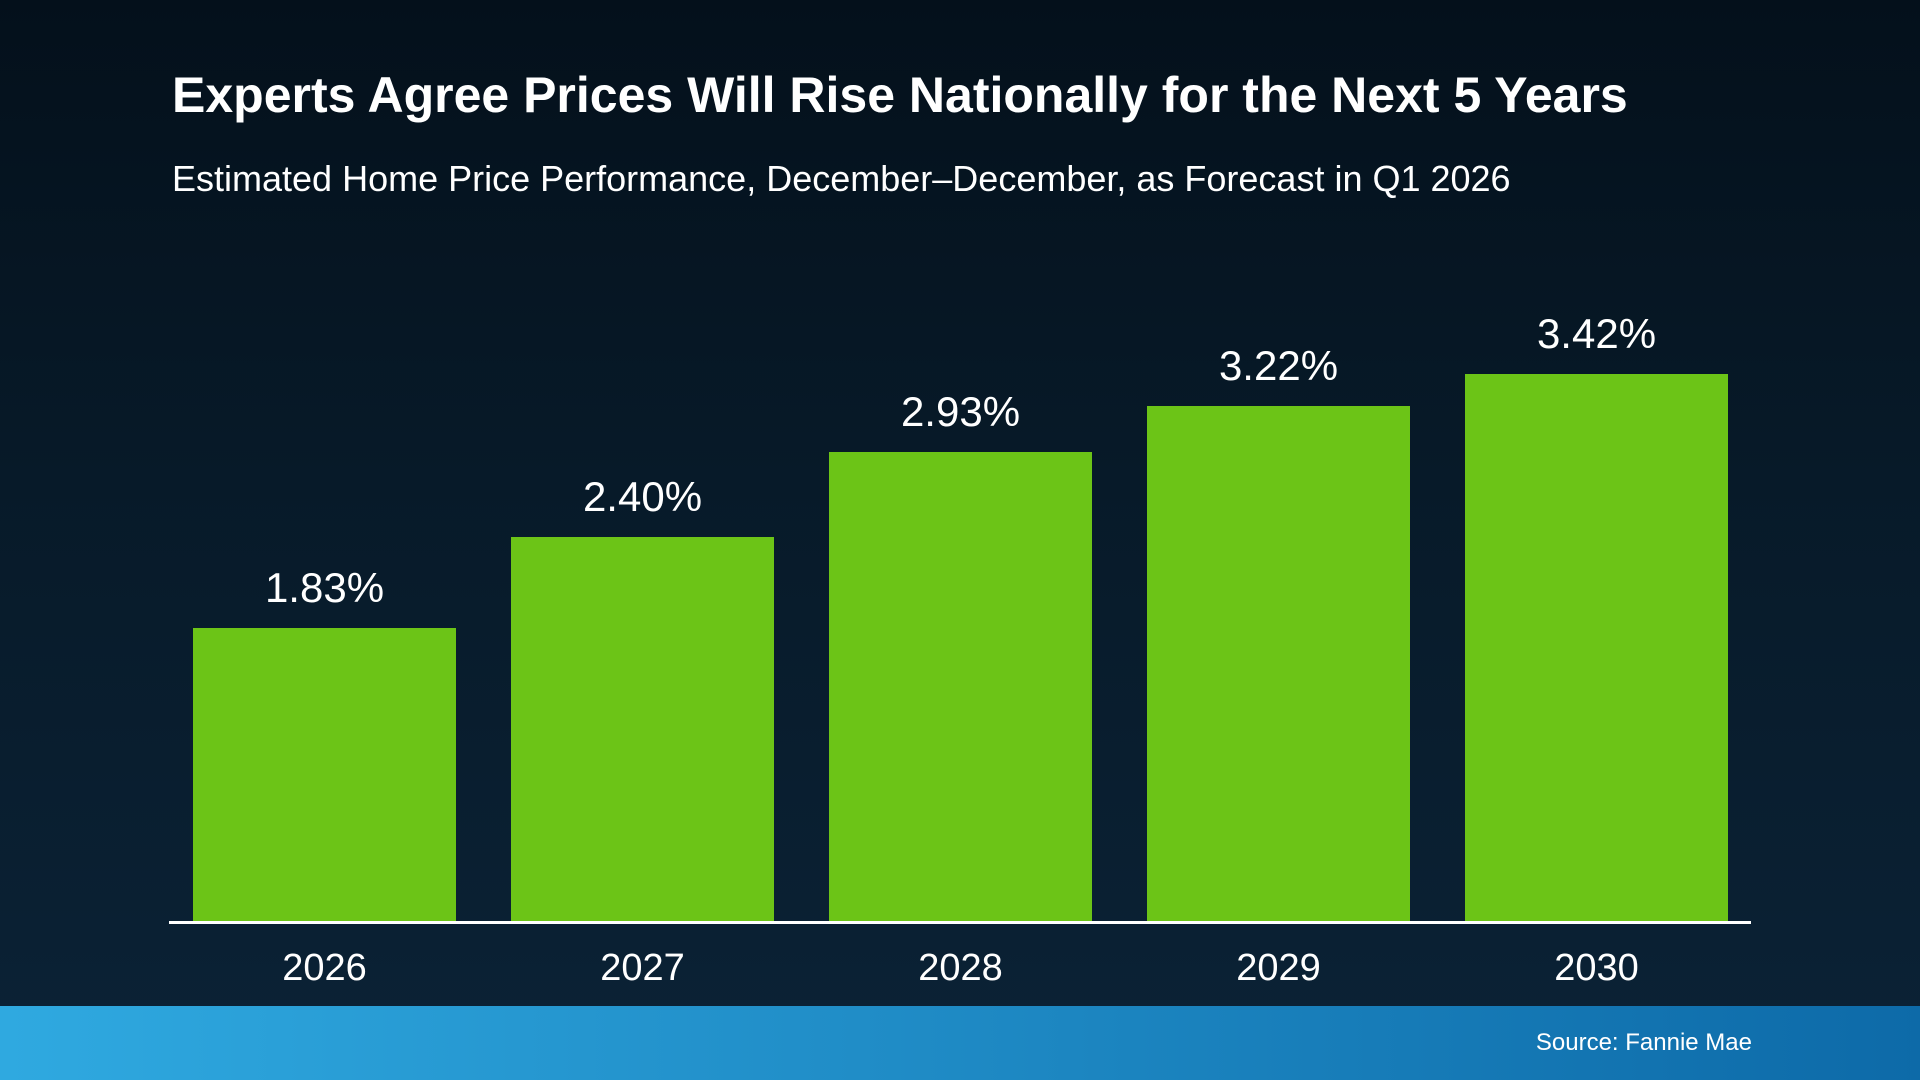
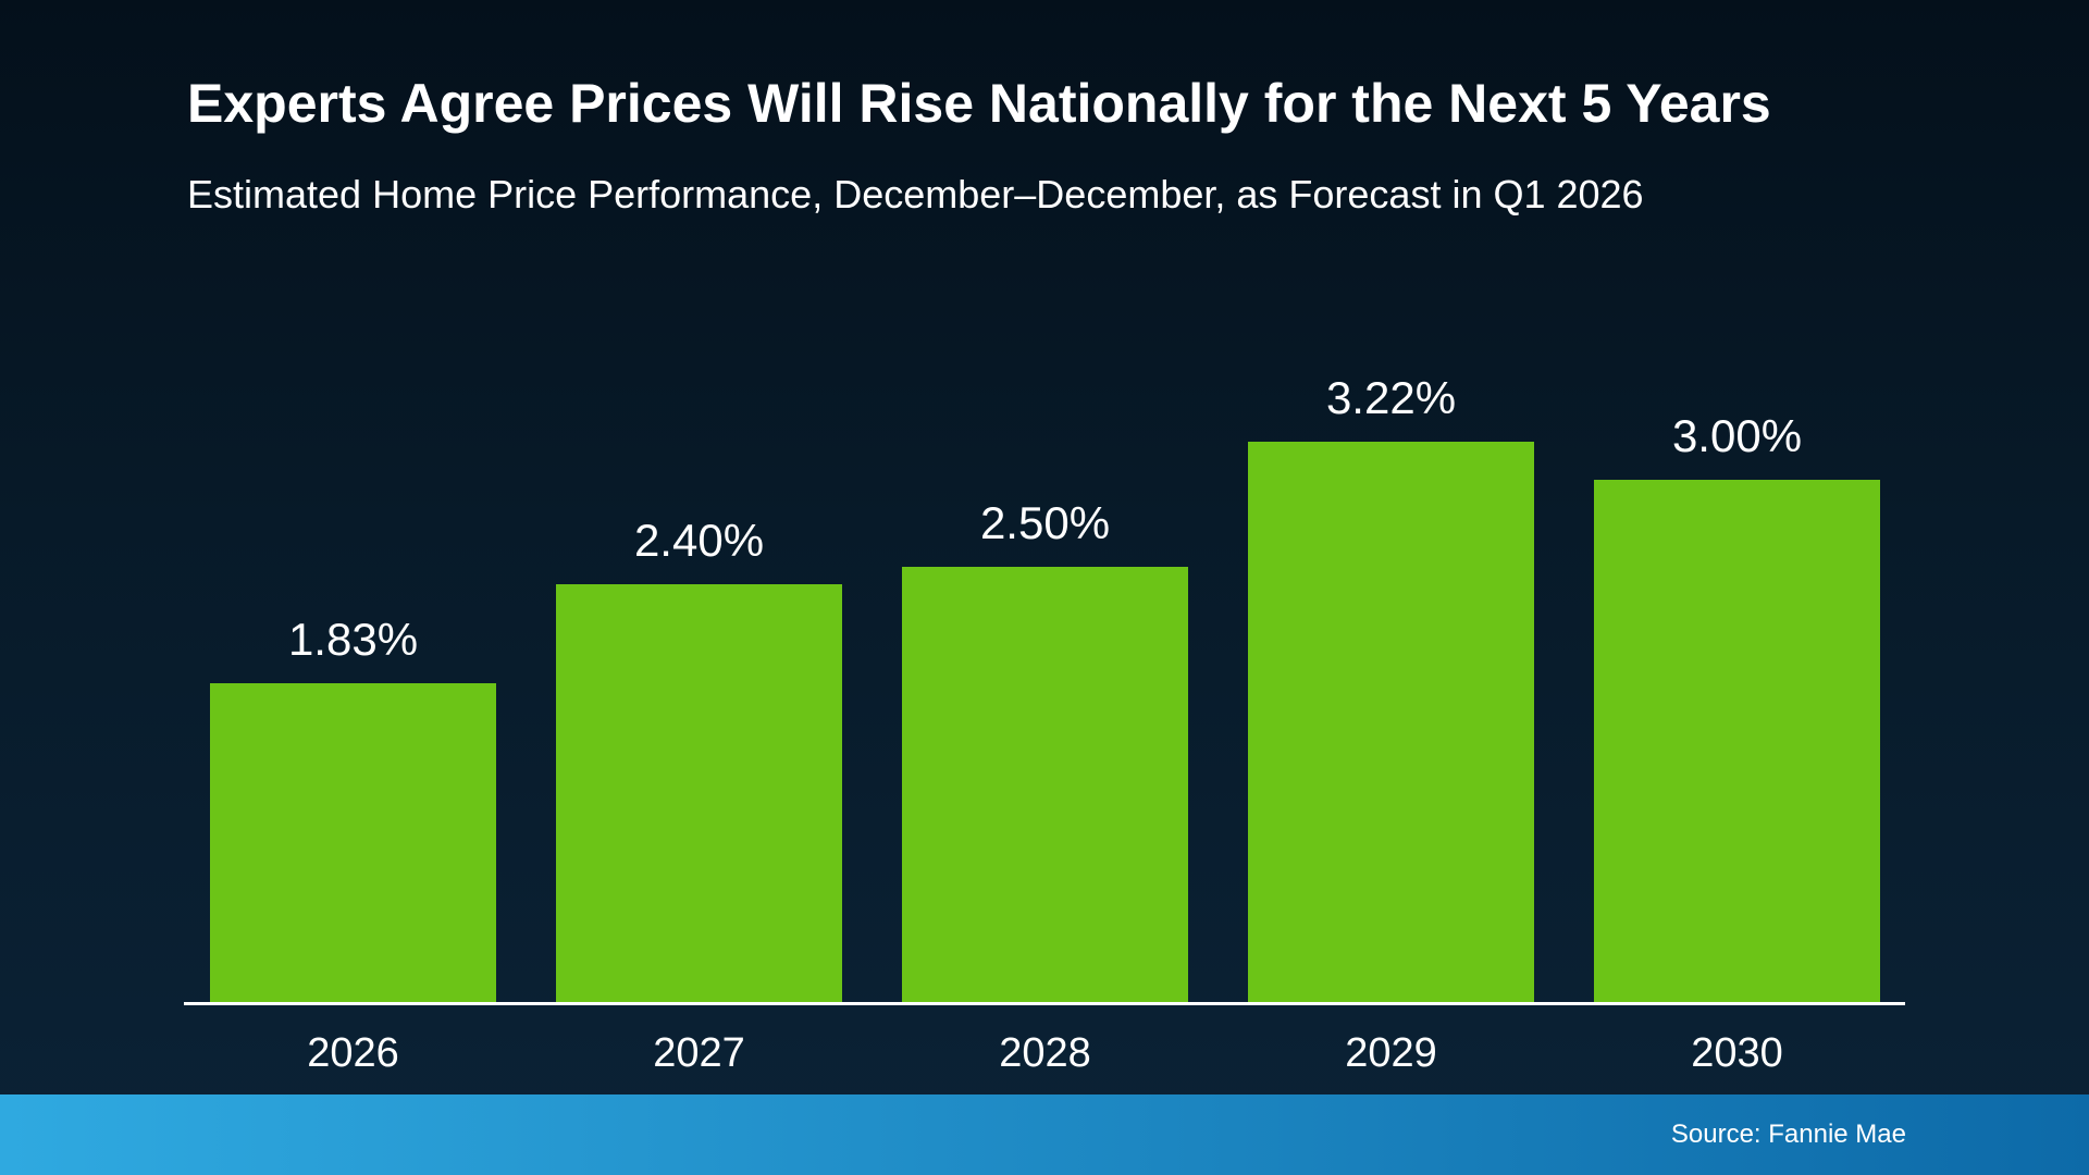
2028: 2.93% -> 2.50%
2030: 3.42% -> 3.00%
